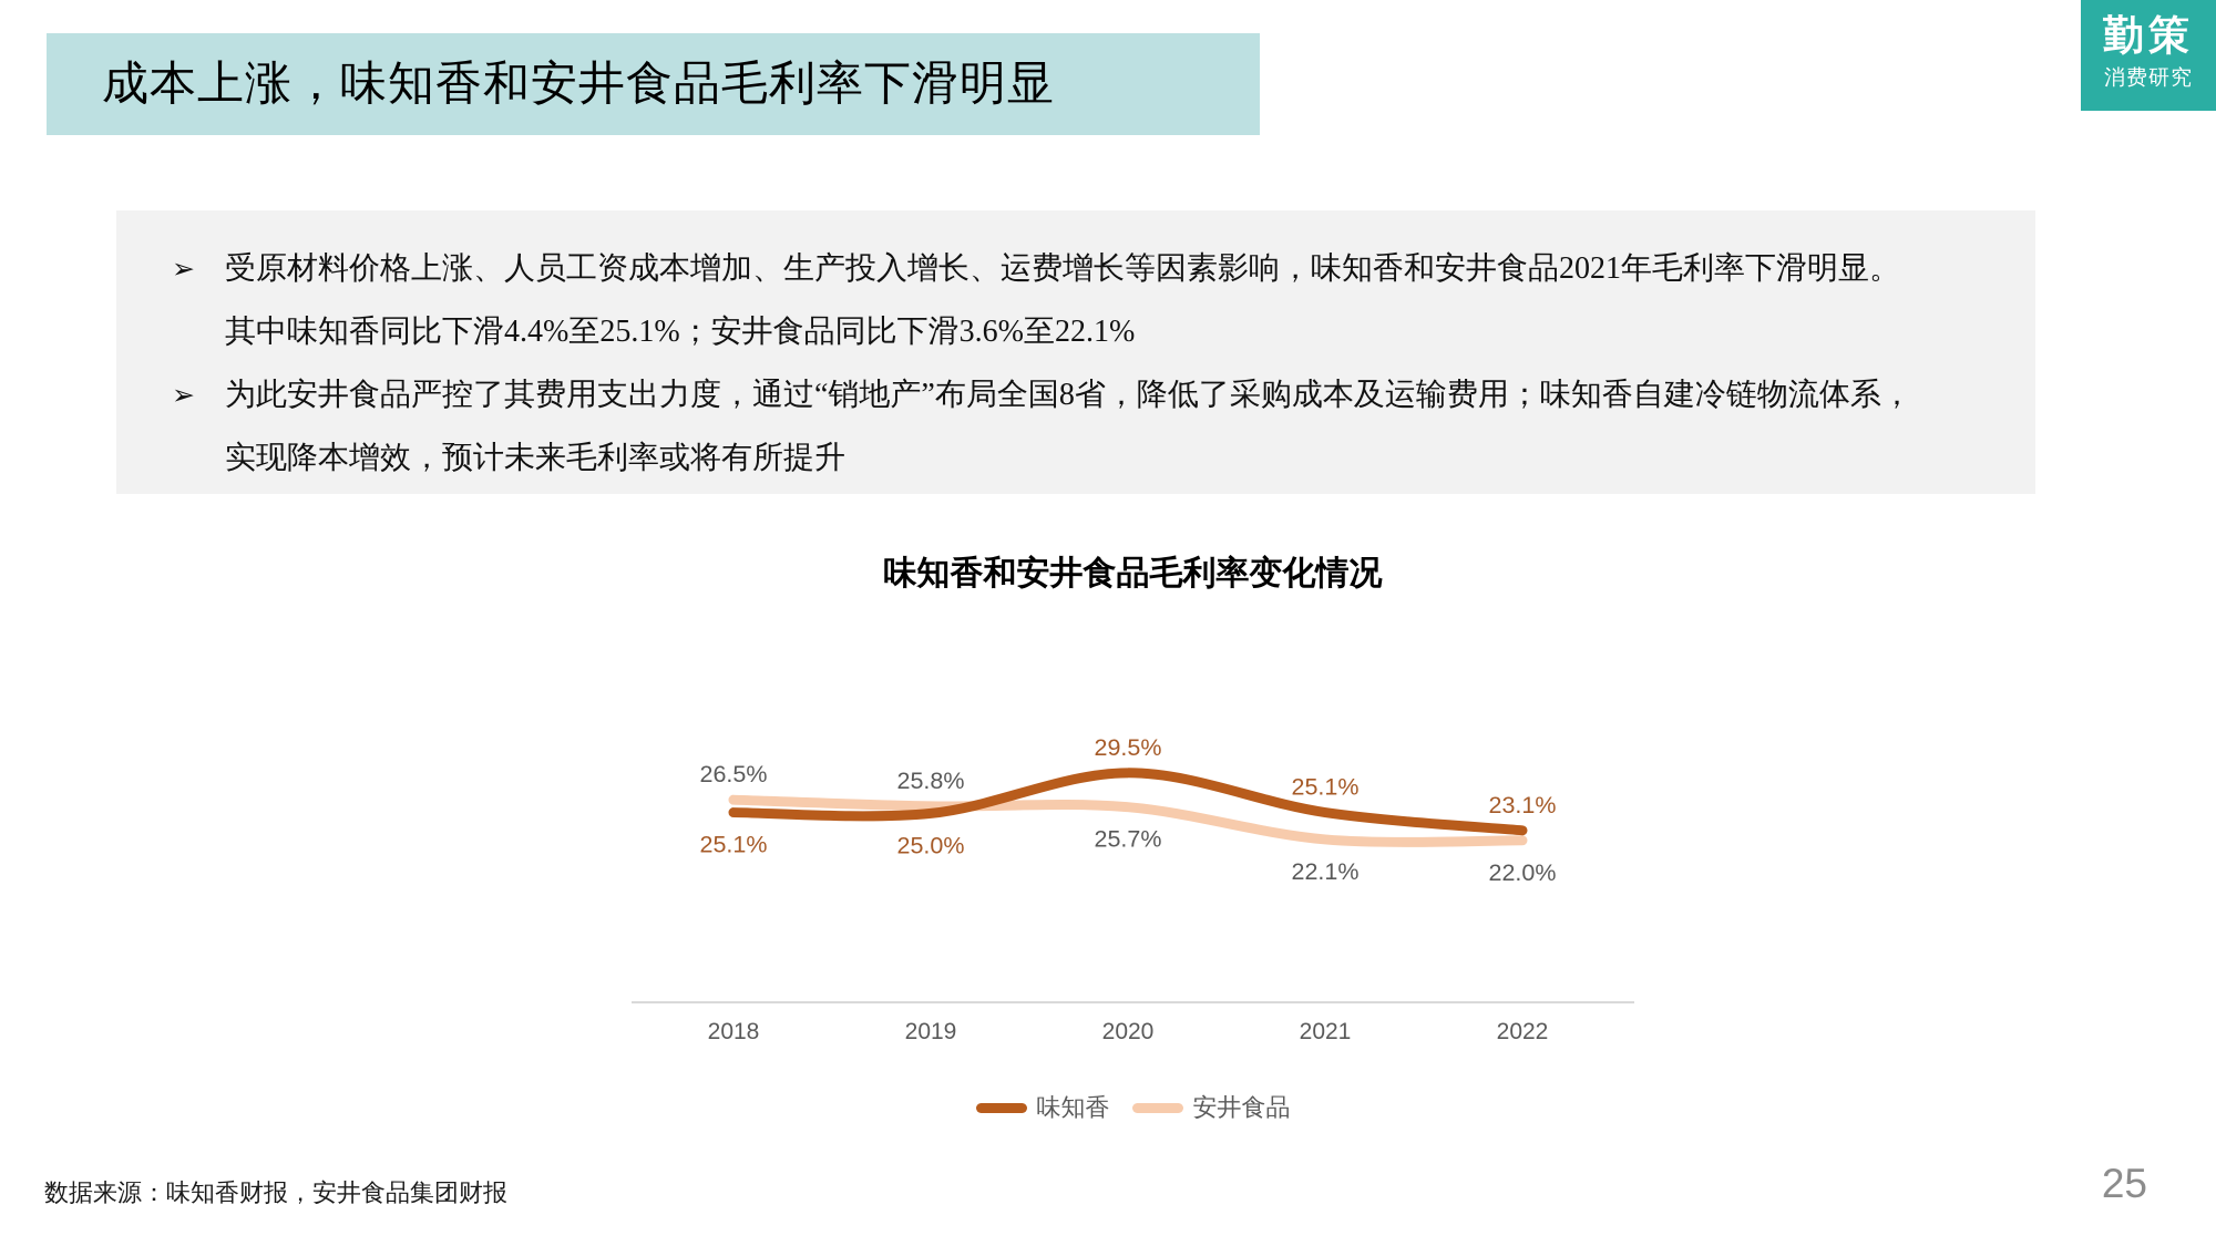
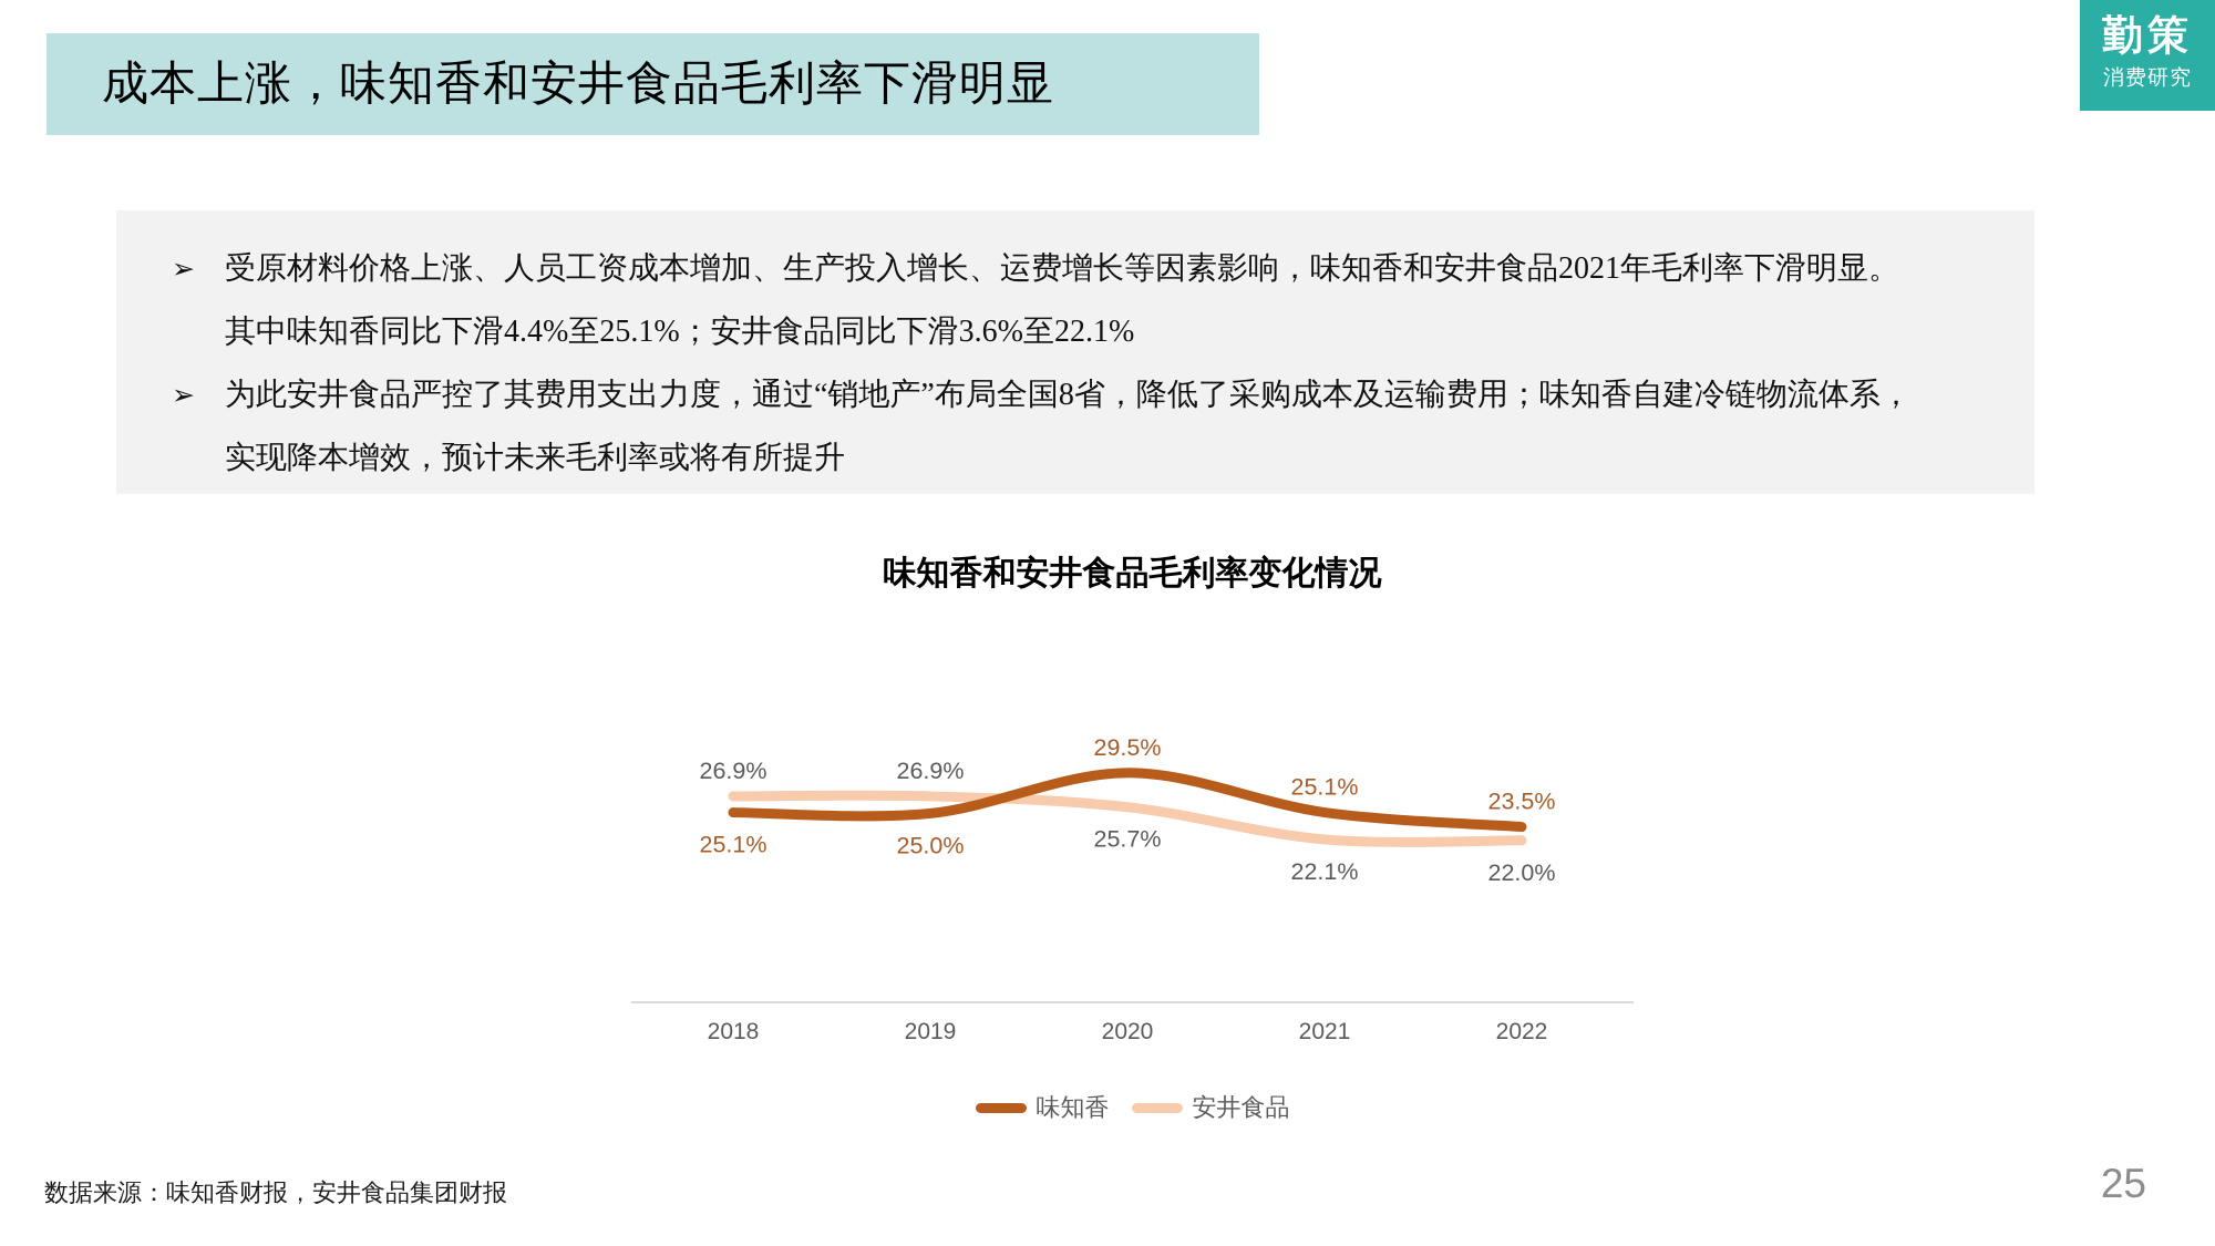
安井食品/2018: 26.5% -> 26.9%
安井食品/2019: 25.8% -> 26.9%
味知香/2022: 23.1% -> 23.5%
